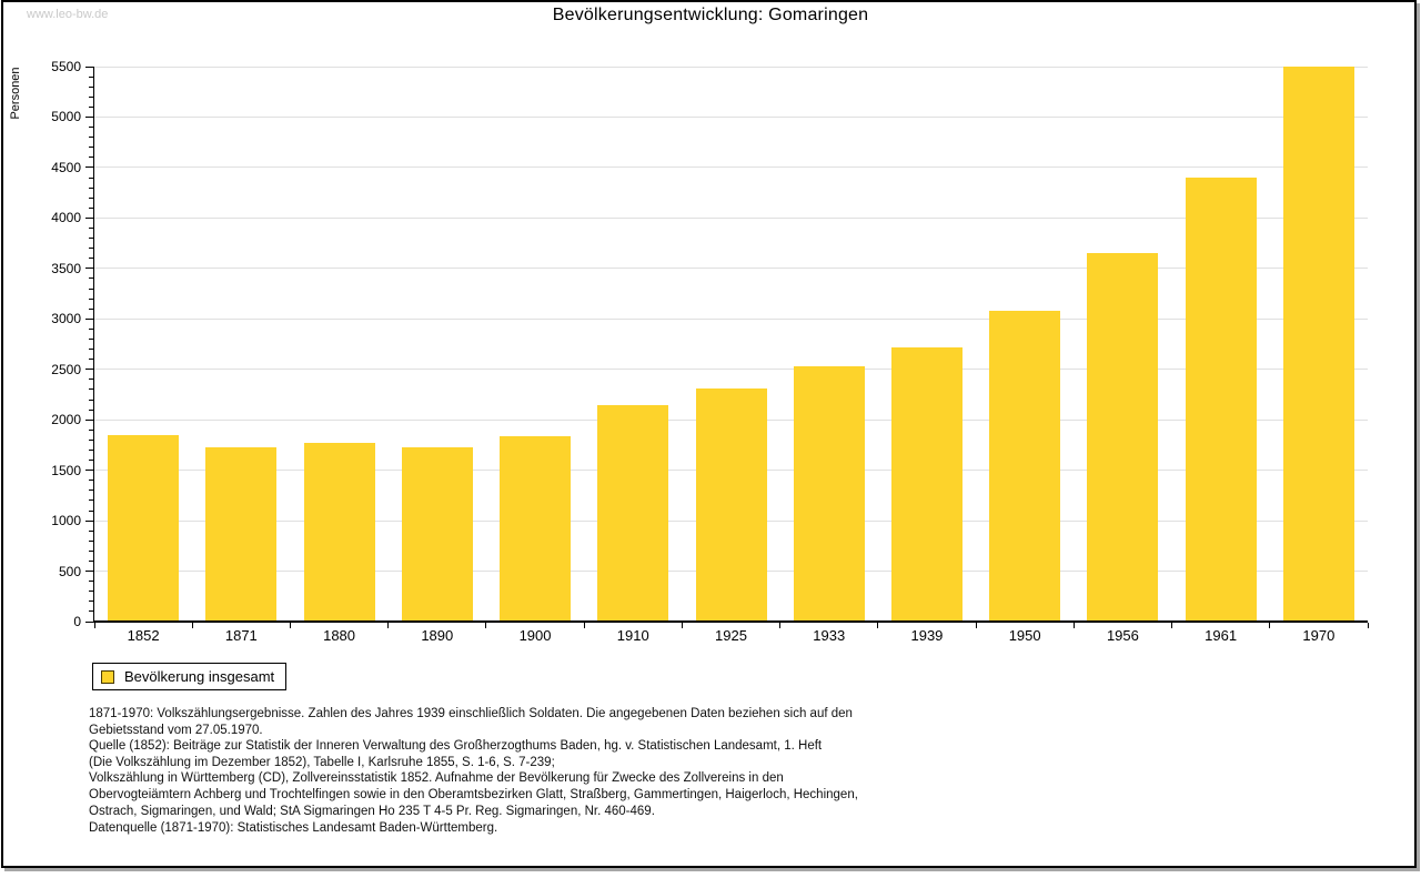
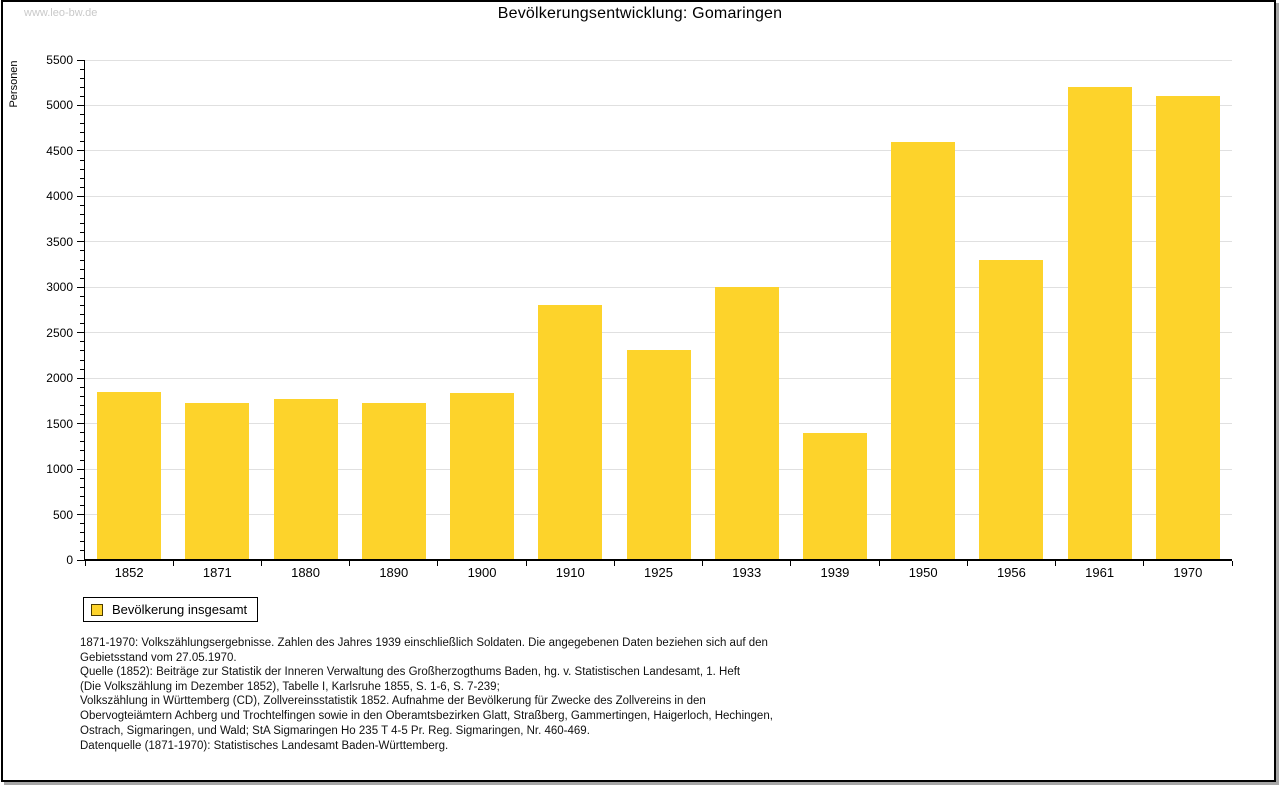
1910: 2200 -> 2800
1933: 2500 -> 3000
1939: 2700 -> 1400
1950: 3100 -> 4600
1956: 3600 -> 3300
1961: 4400 -> 5200
1970: 5500 -> 5100
